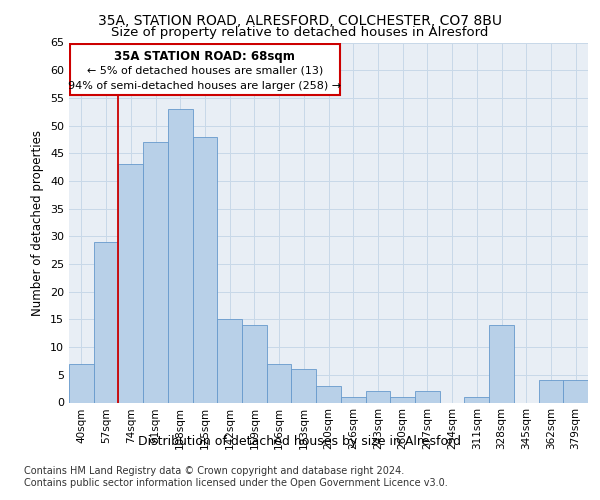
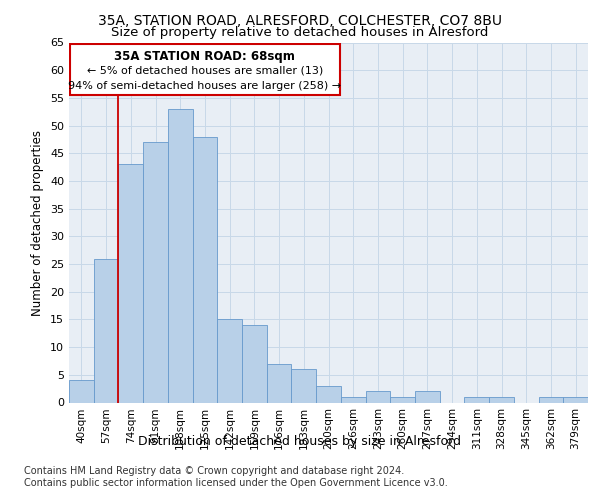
40sqm: 7 -> 4
57sqm: 29 -> 26
328sqm: 14 -> 1
362sqm: 4 -> 1
379sqm: 4 -> 1
